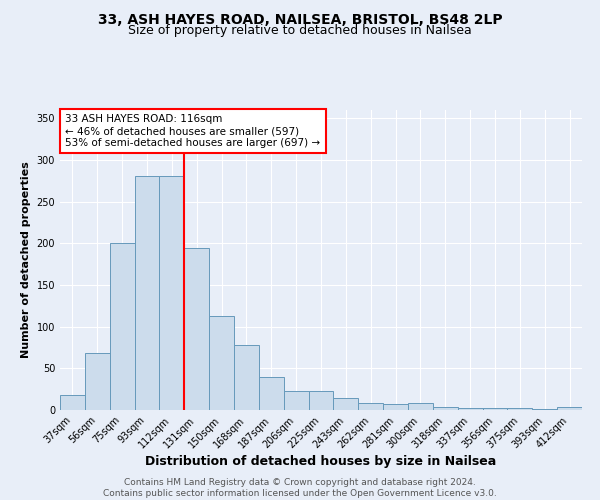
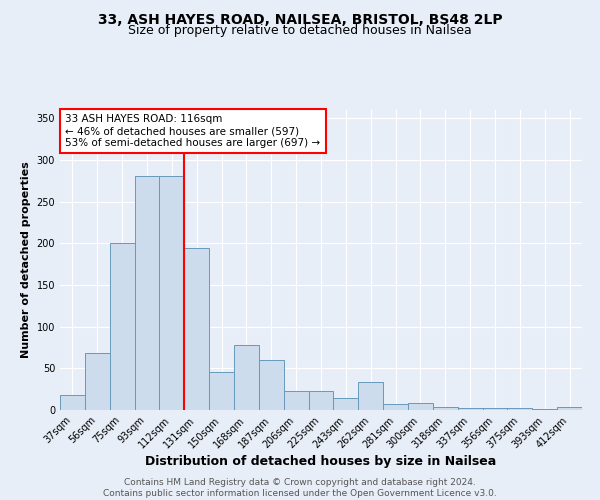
150sqm: 113 -> 46
187sqm: 40 -> 60
262sqm: 8 -> 34
